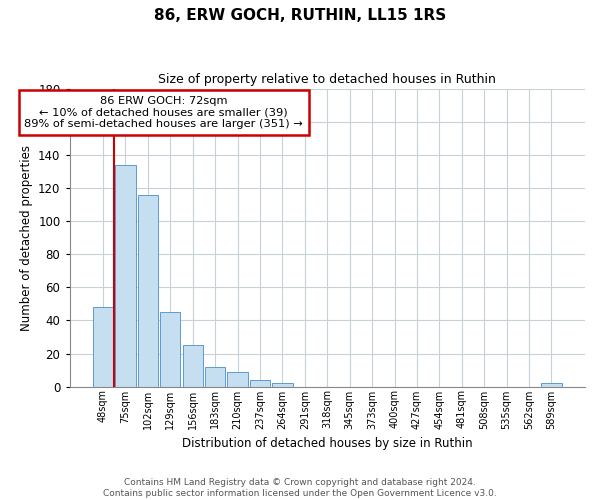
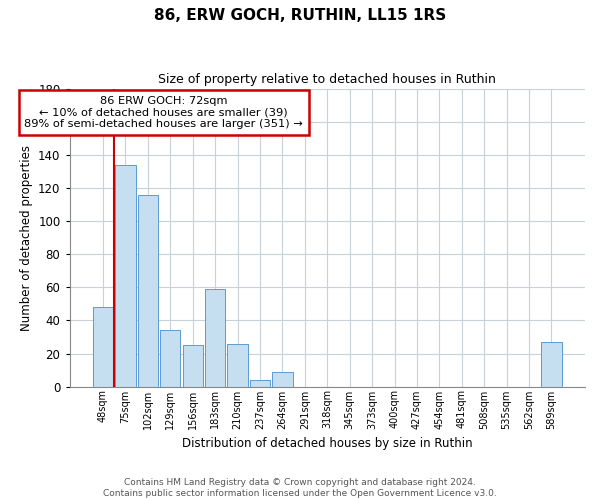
129sqm: 45 -> 34
183sqm: 12 -> 59
210sqm: 9 -> 26
264sqm: 2 -> 9
589sqm: 2 -> 27
